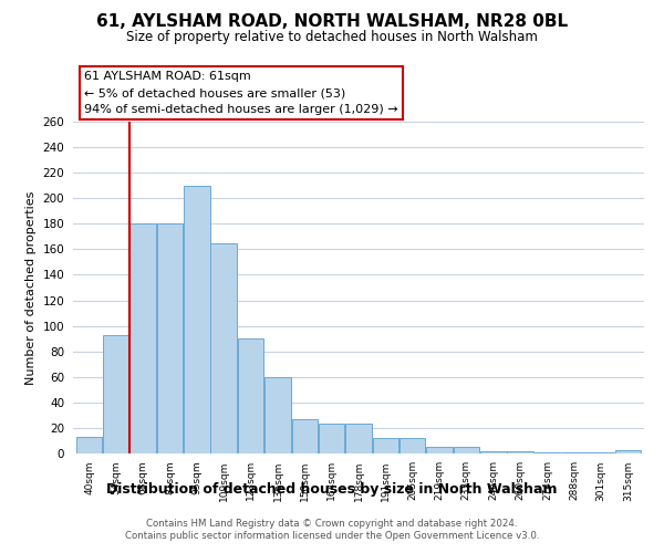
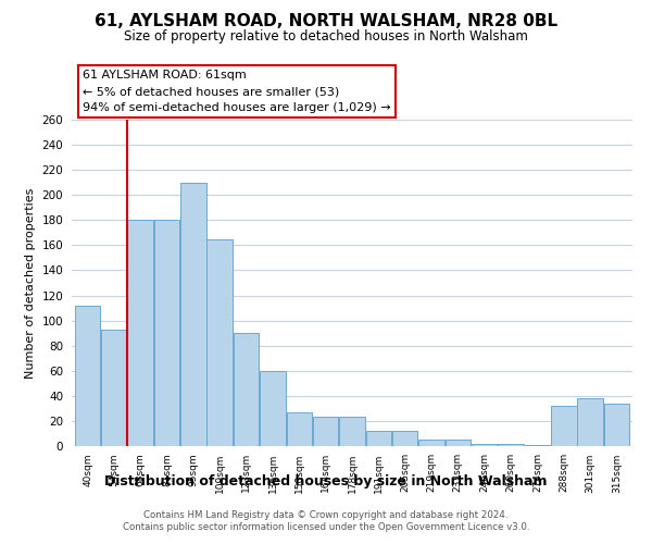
40sqm: 13 -> 112
288sqm: 1 -> 32
301sqm: 1 -> 38
315sqm: 3 -> 34
